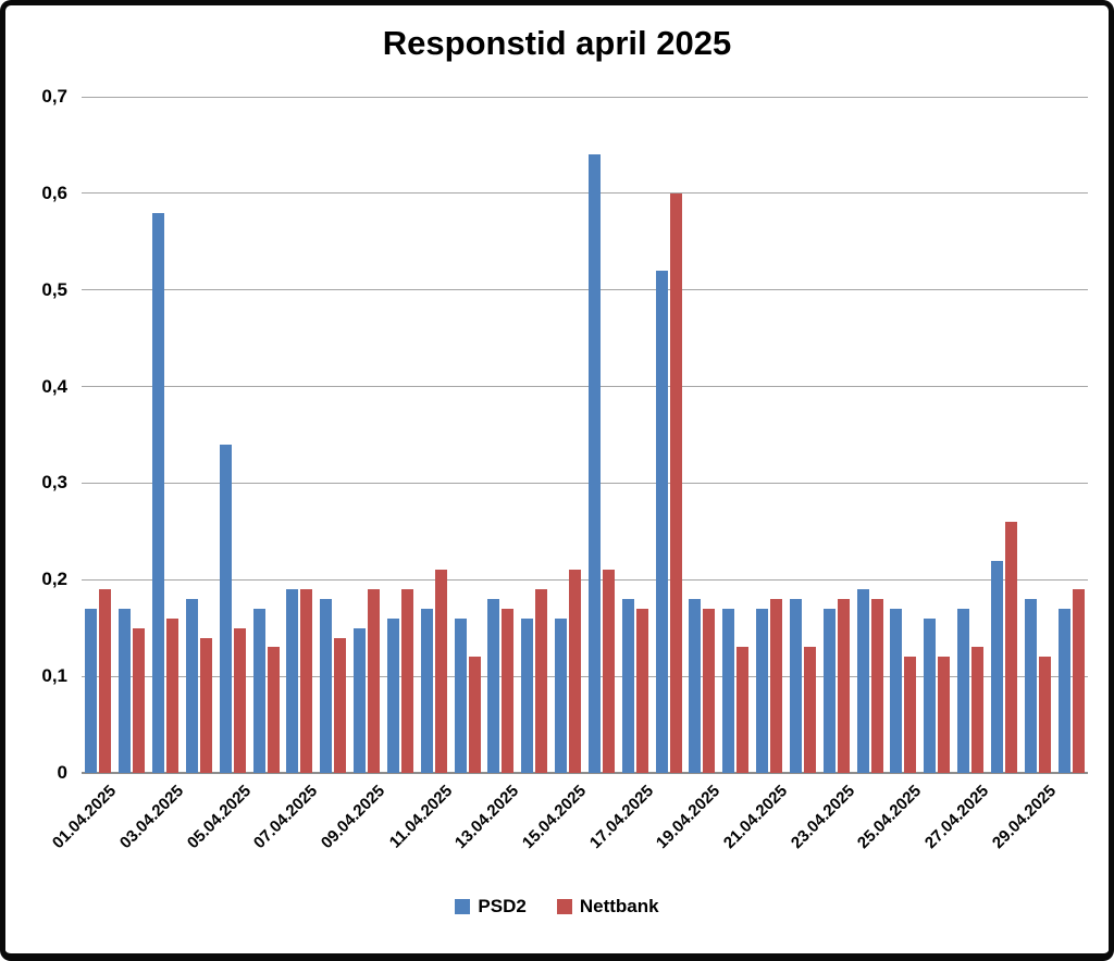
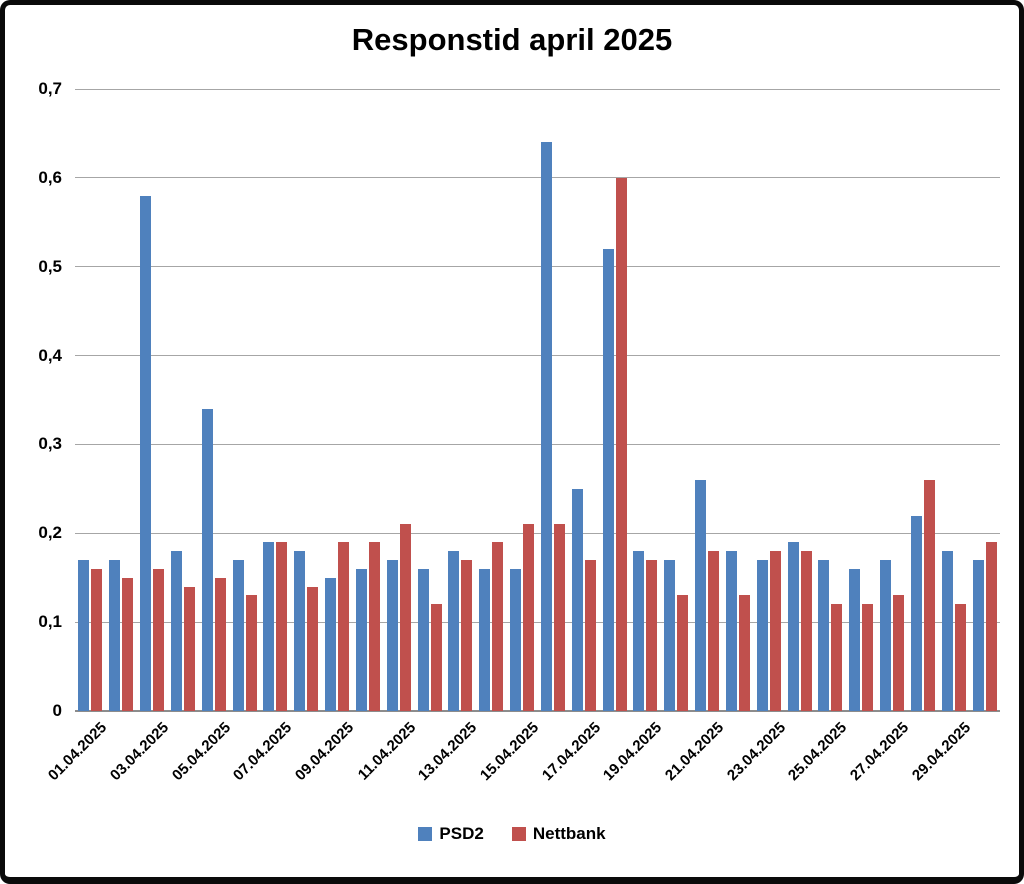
Nettbank/01.04.2025: 0,19 -> 0,16
PSD2/17.04.2025: 0,18 -> 0,25
PSD2/21.04.2025: 0,17 -> 0,26
